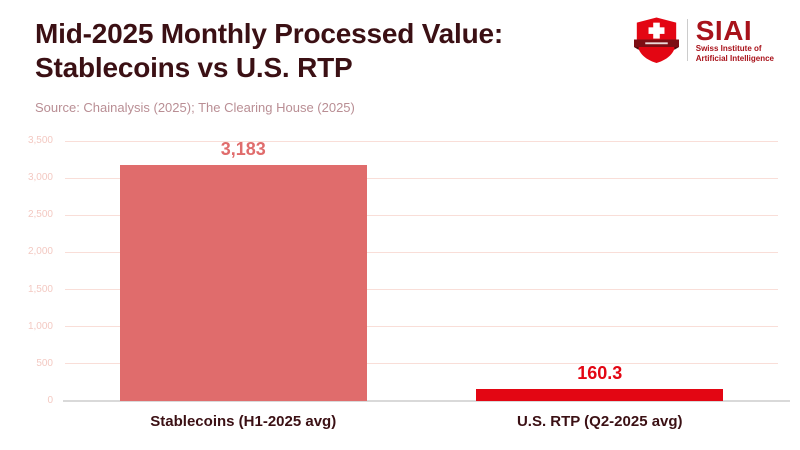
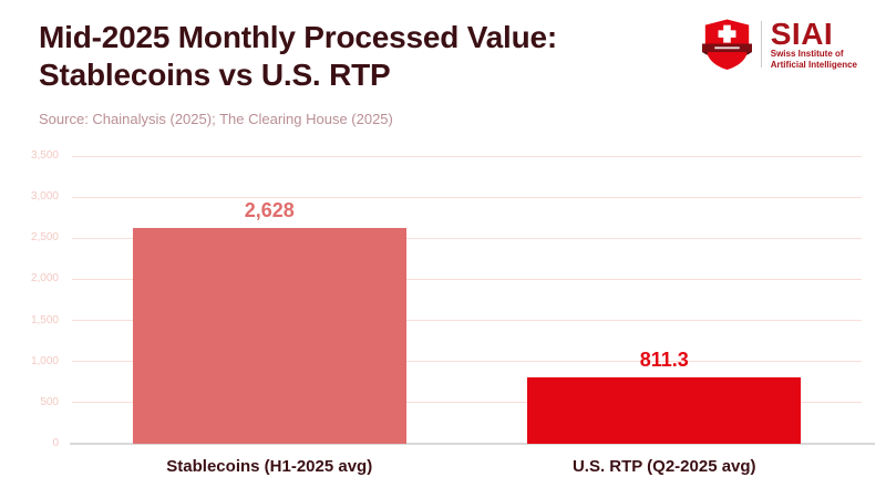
Stablecoins (H1-2025 avg): 3,183 -> 2,628
U.S. RTP (Q2-2025 avg): 160.3 -> 811.3
